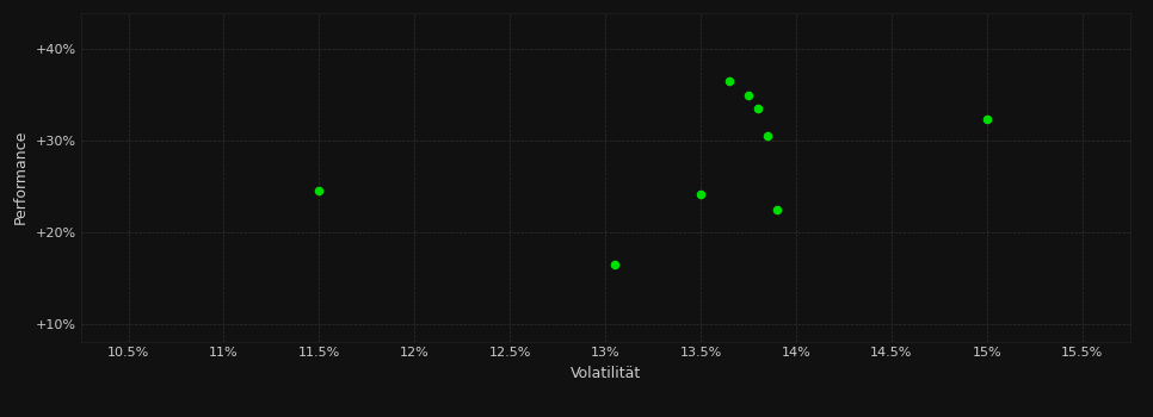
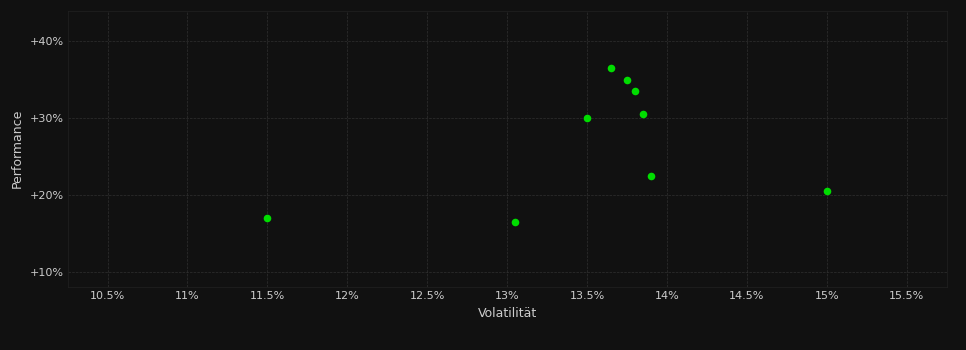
11.5%: 24.6% -> 17.0%
13.5%: 24.2% -> 30.0%
15%: 32.4% -> 20.5%
